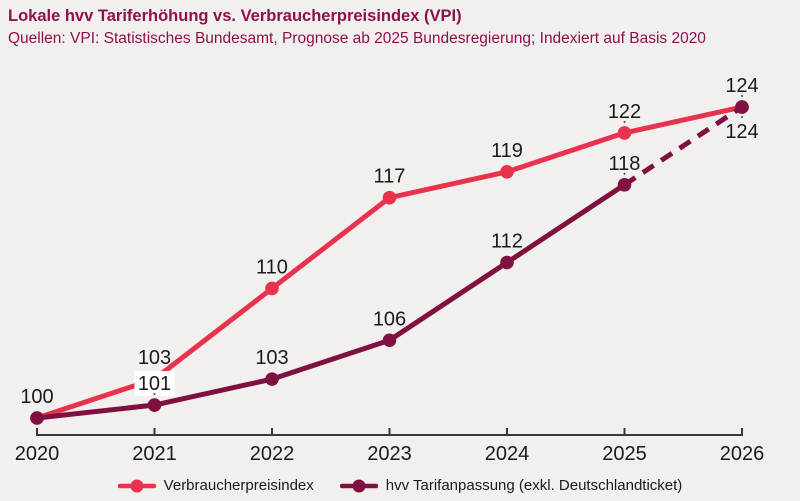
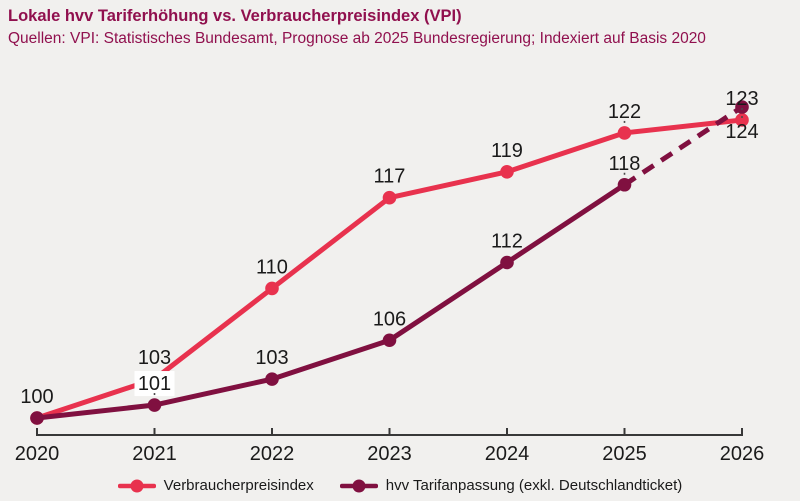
Verbraucherpreisindex/2026: 124 -> 123
